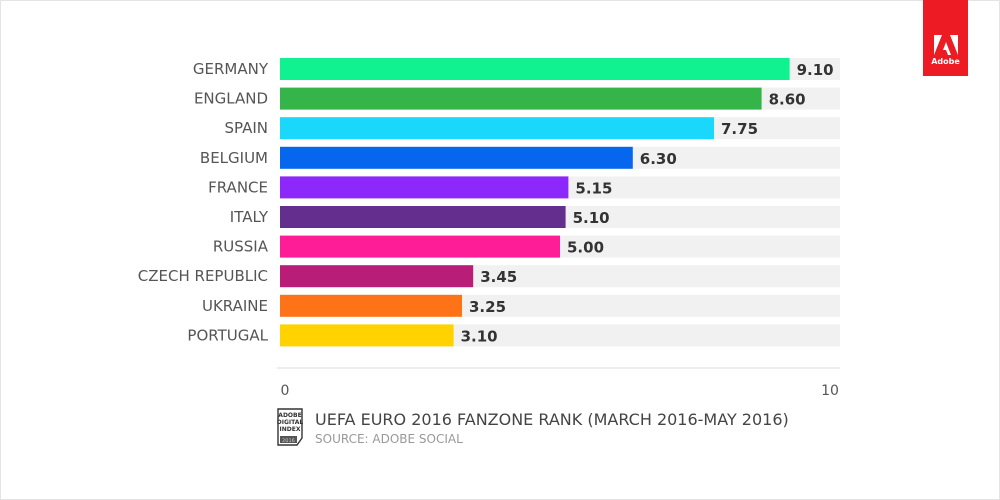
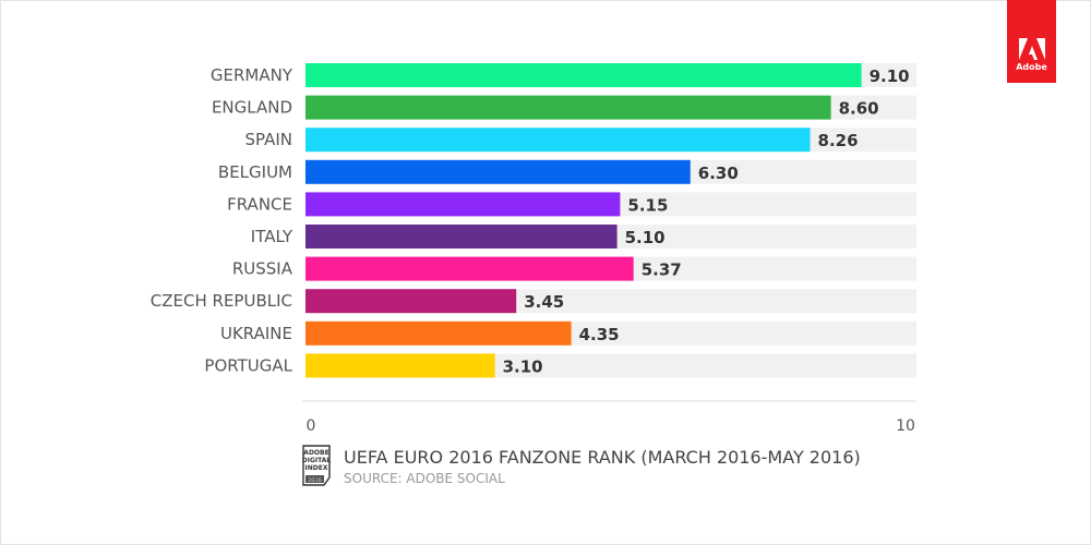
SPAIN: 7.75 -> 8.26
RUSSIA: 5.00 -> 5.37
UKRAINE: 3.25 -> 4.35
